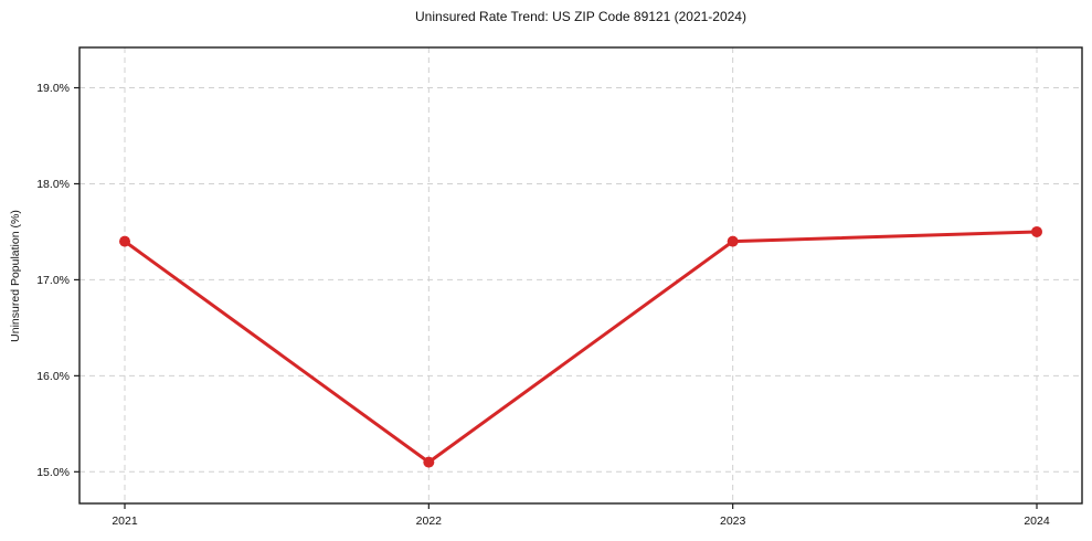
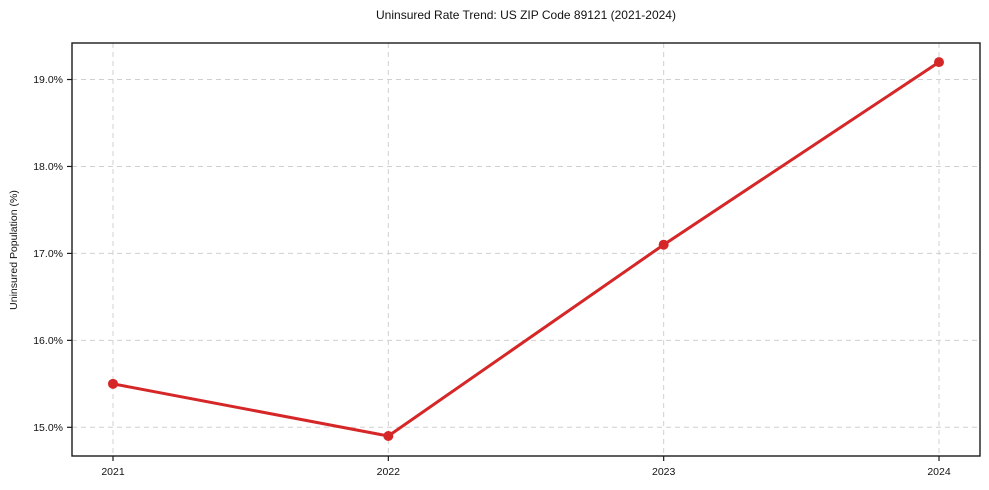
2021: 17.4% -> 15.5%
2022: 15.1% -> 14.9%
2023: 17.4% -> 17.1%
2024: 17.5% -> 19.2%
